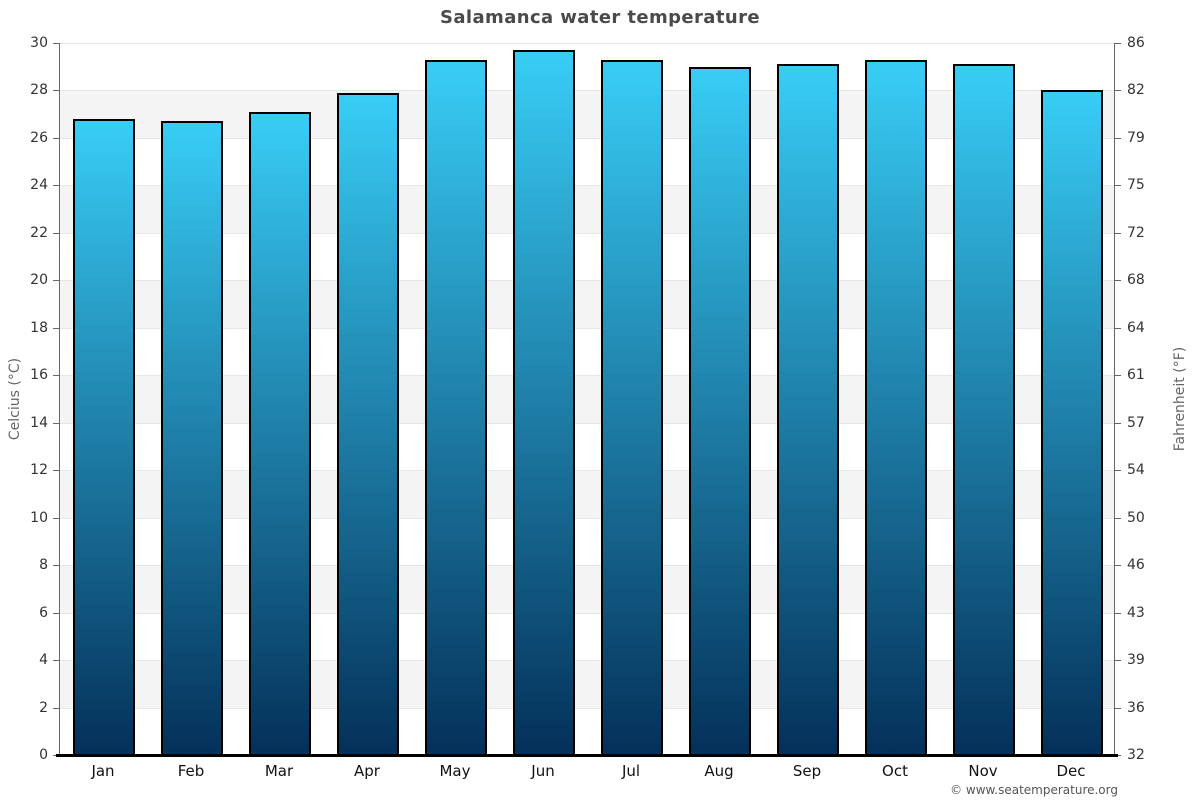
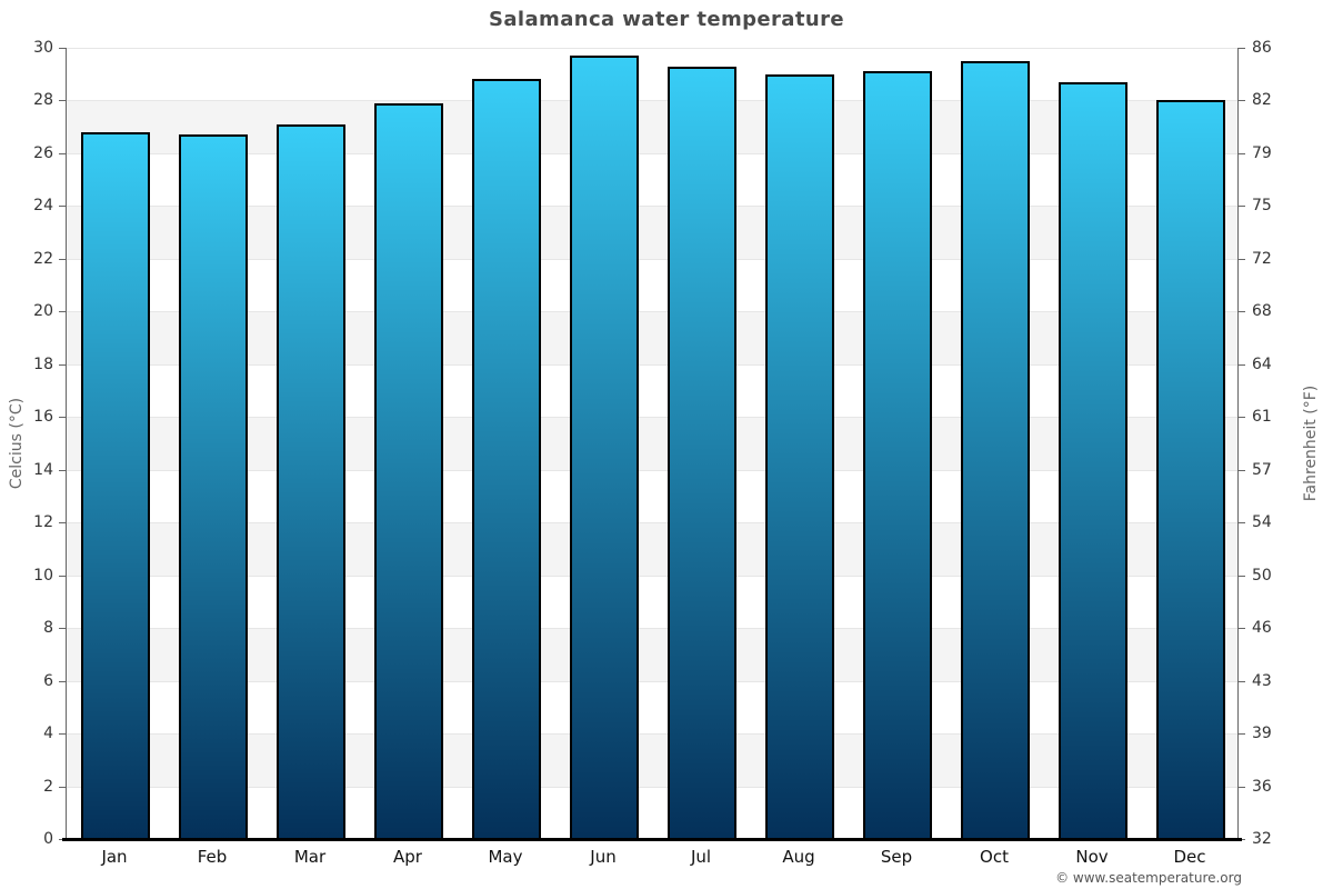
May: 29.3 -> 28.8
Oct: 29.3 -> 29.5
Nov: 29.1 -> 28.7
